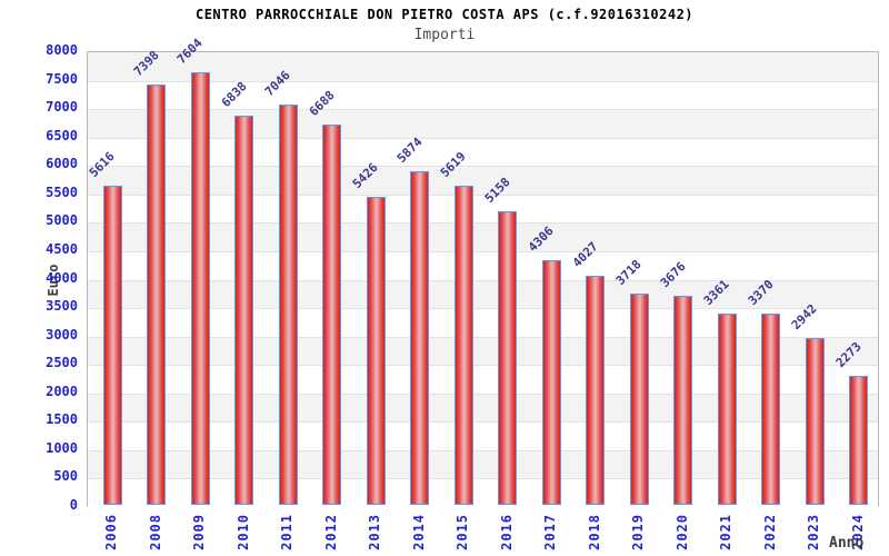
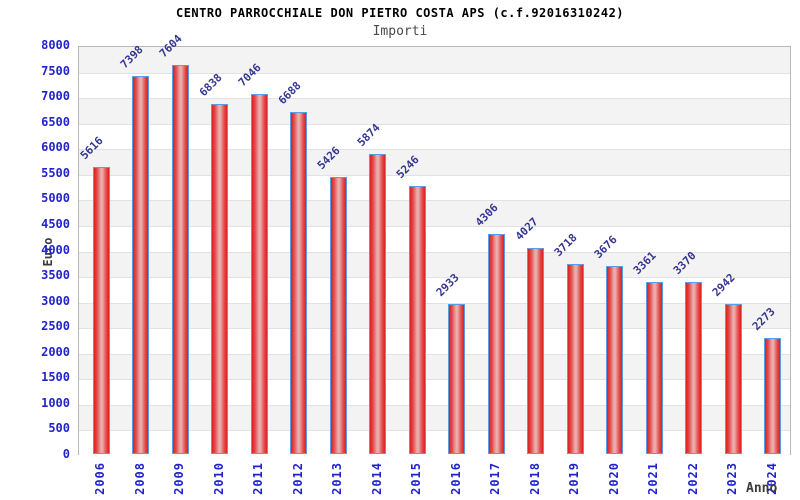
2015: 5619 -> 5246
2016: 5158 -> 2933
